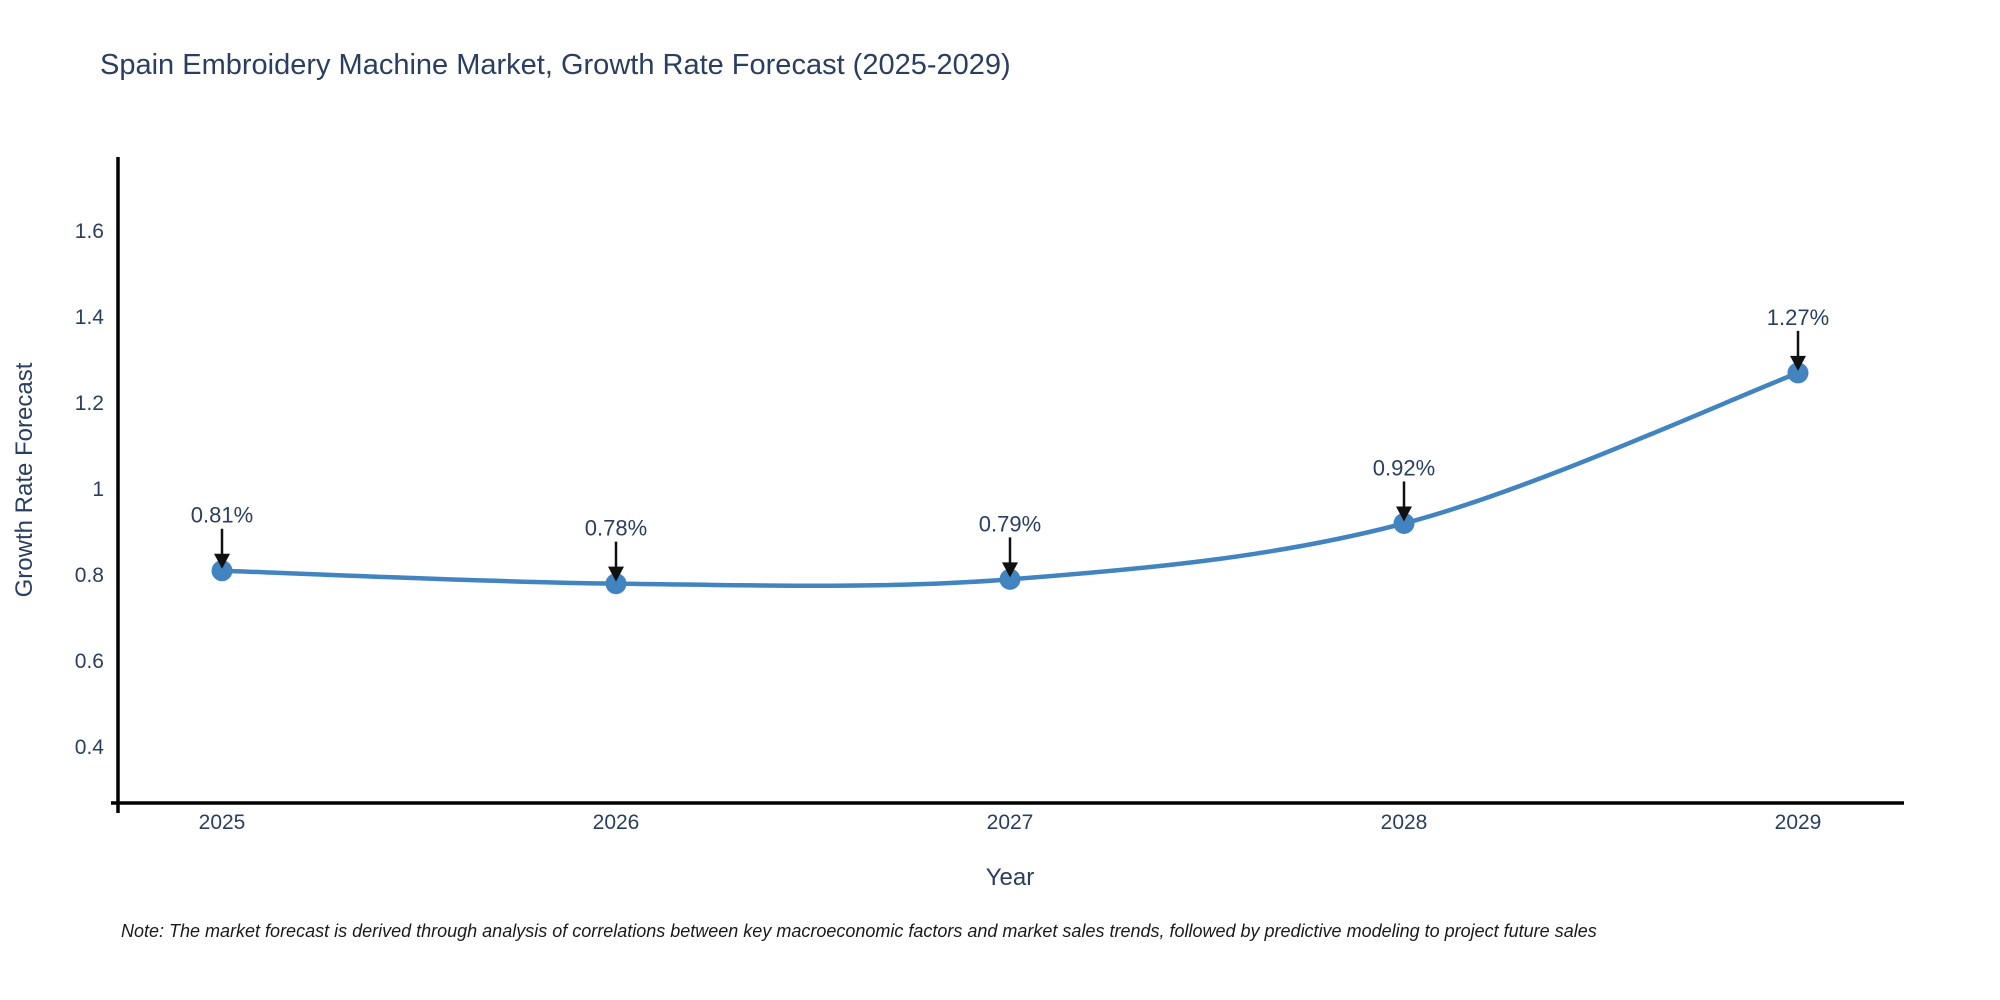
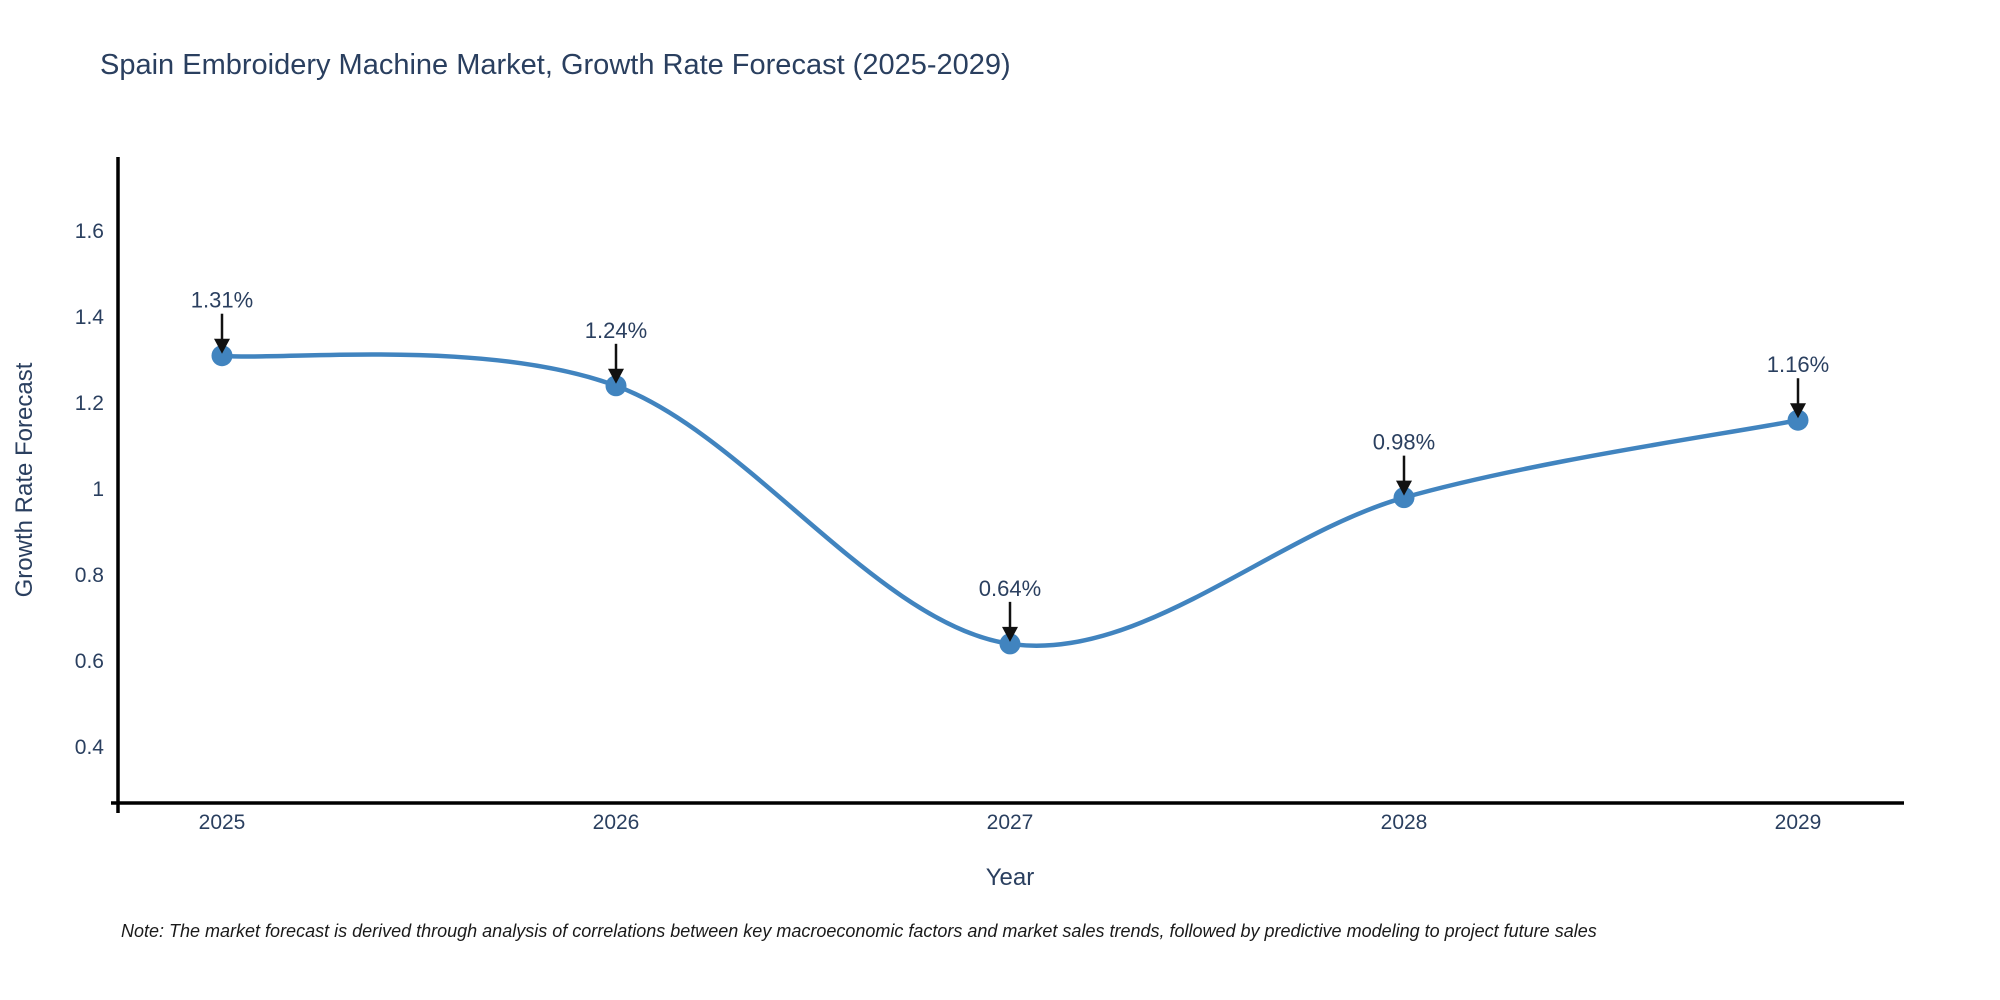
2025: 0.81% -> 1.31%
2026: 0.78% -> 1.24%
2027: 0.79% -> 0.64%
2028: 0.92% -> 0.98%
2029: 1.27% -> 1.16%
